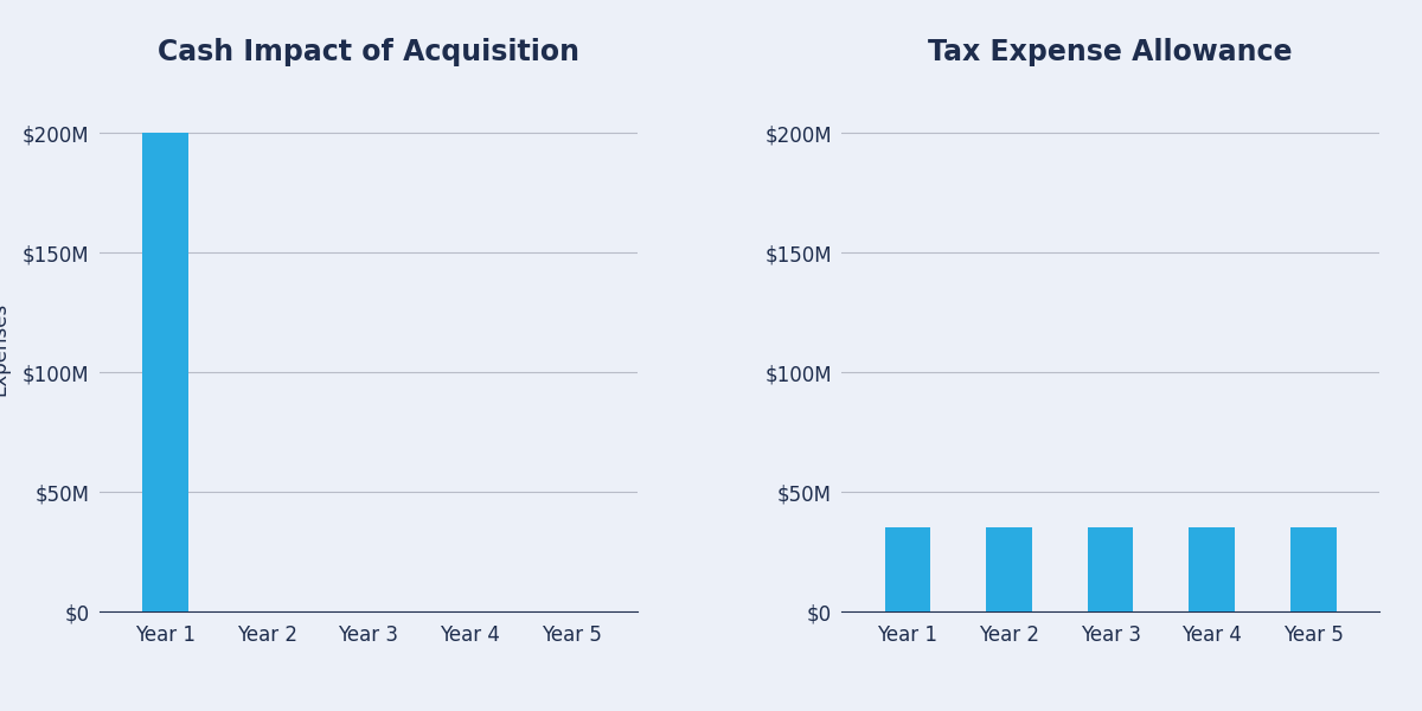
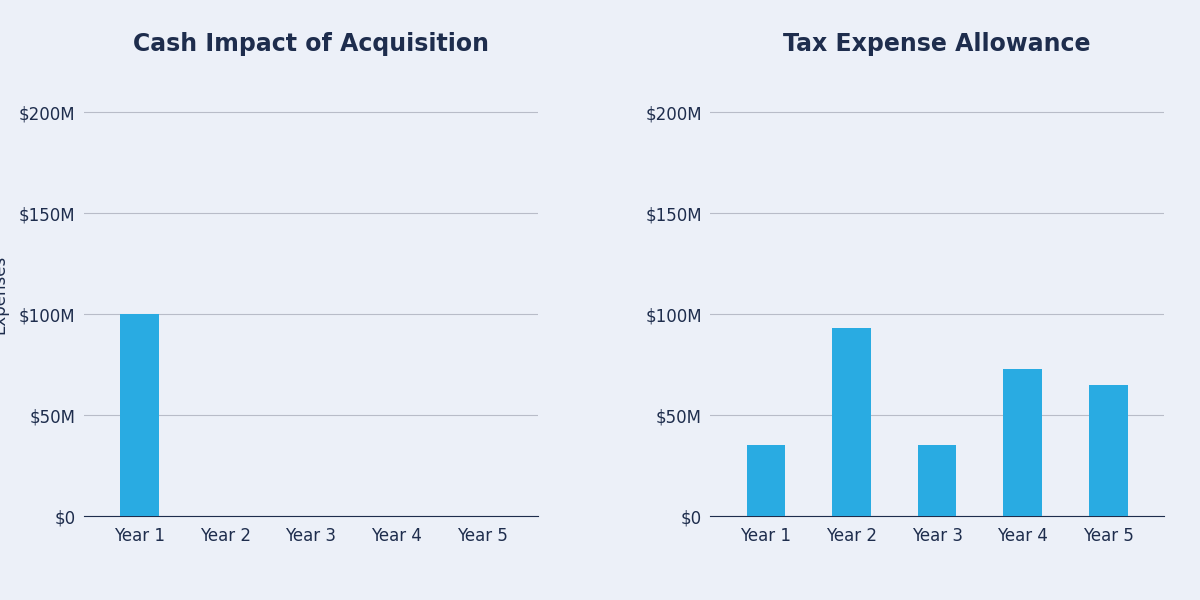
Cash Impact of Acquisition/Year 1: $200M -> $100M
Tax Expense Allowance/Year 2: $35M -> $93M
Tax Expense Allowance/Year 4: $35M -> $73M
Tax Expense Allowance/Year 5: $35M -> $65M
